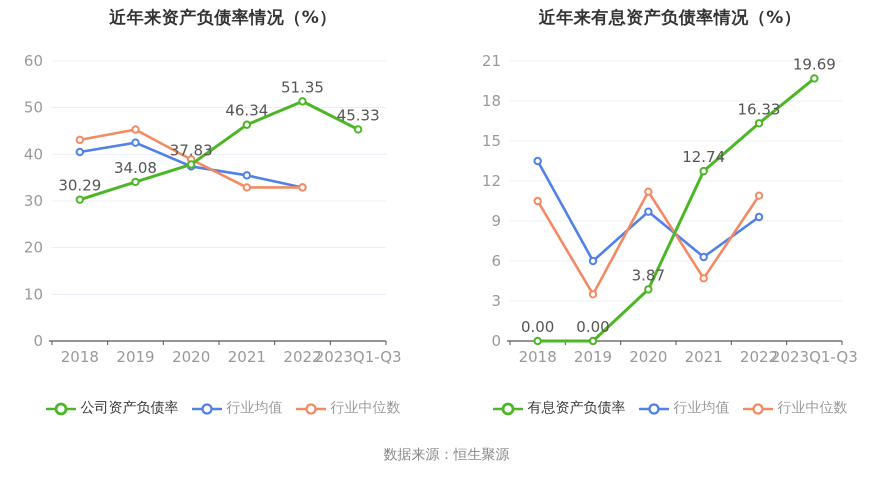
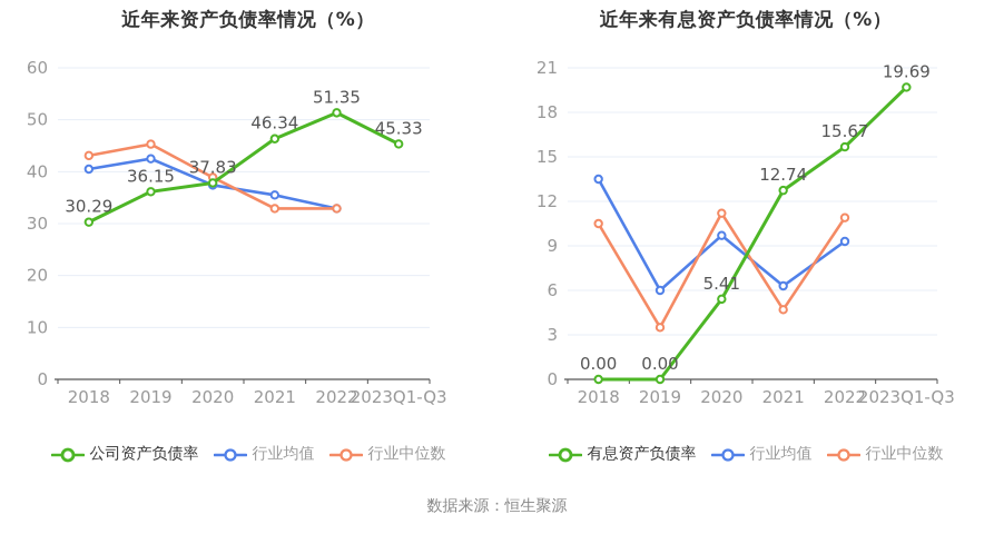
近年来资产负债率情况（%）/公司资产负债率/2019: 34.08 -> 36.15
近年来有息资产负债率情况（%）/有息资产负债率/2020: 3.87 -> 5.41
近年来有息资产负债率情况（%）/有息资产负债率/2022: 16.33 -> 15.67
